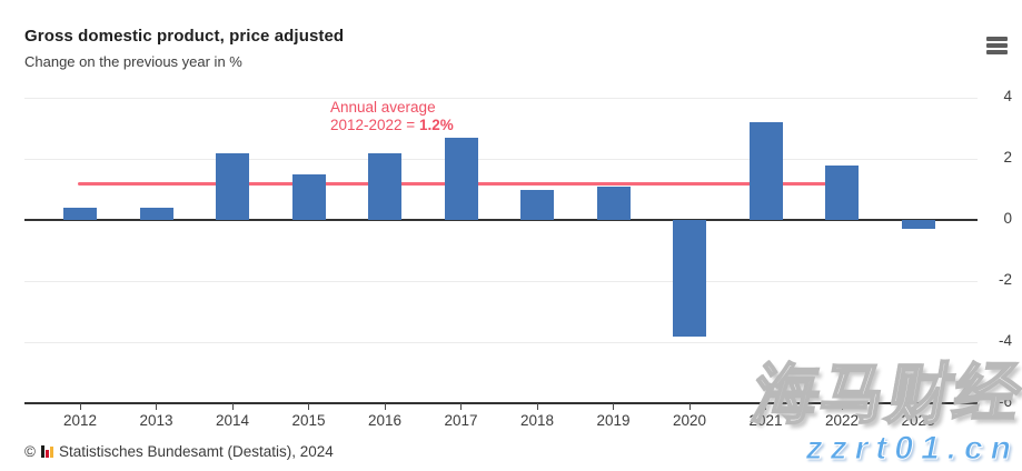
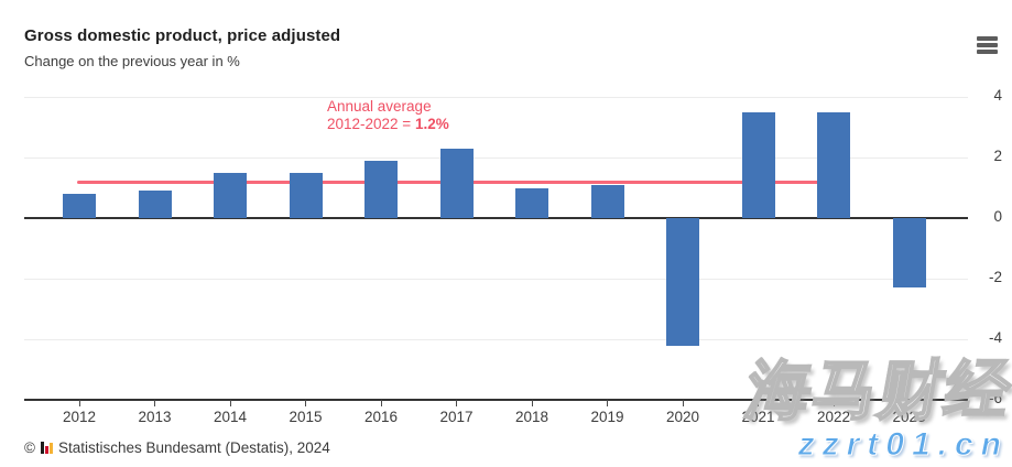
2012: 0.4 -> 0.8
2013: 0.4 -> 0.9
2014: 2.2 -> 1.5
2016: 2.2 -> 1.9
2017: 2.7 -> 2.3
2020: -3.8 -> -4.2
2021: 3.2 -> 3.5
2022: 1.8 -> 3.5
2023: -0.3 -> -2.3
